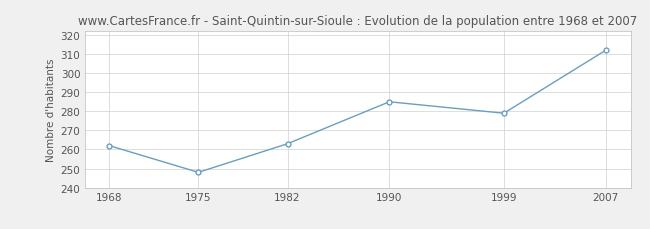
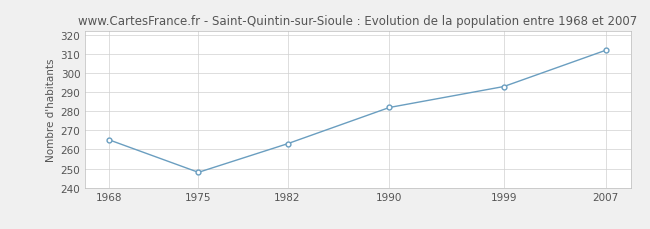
1968: 262 -> 265
1990: 285 -> 282
1999: 279 -> 293
